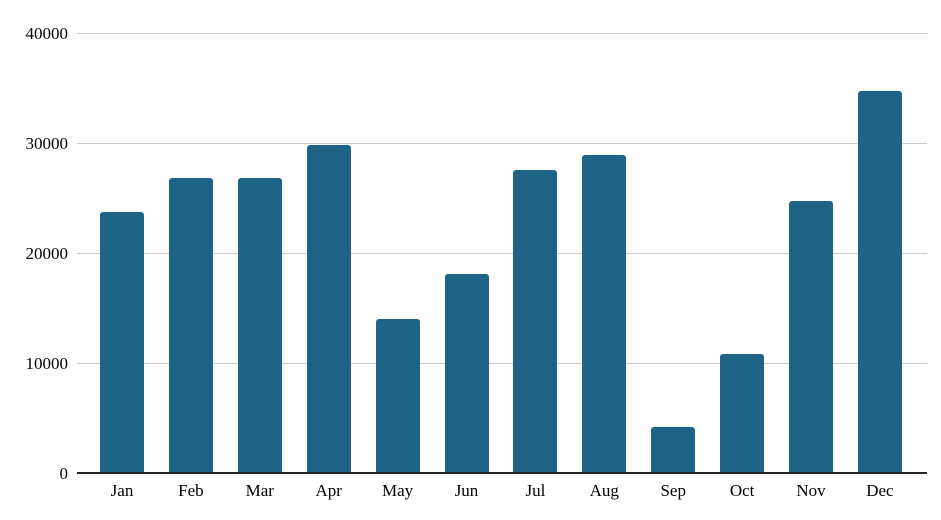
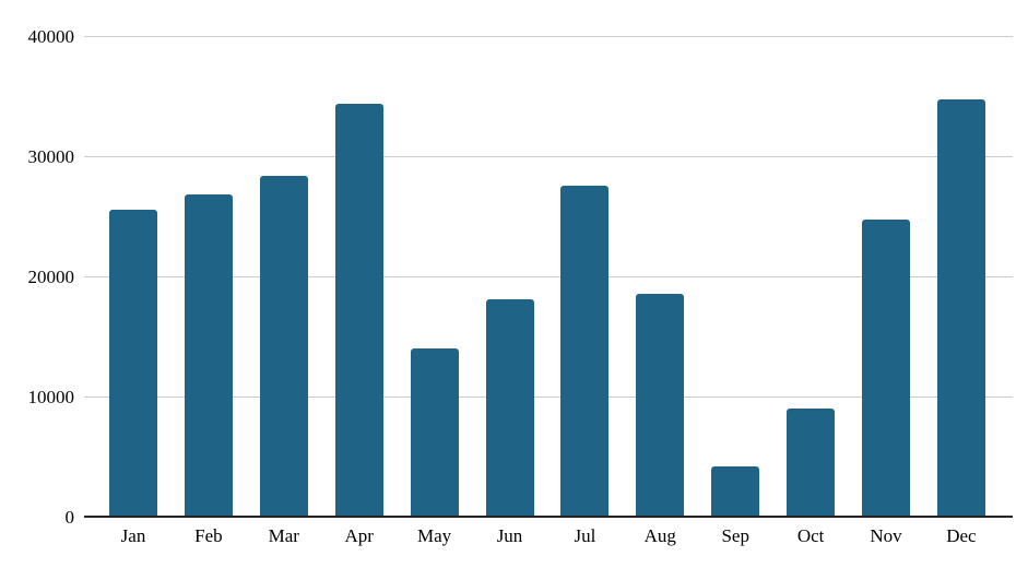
Jan: 23700 -> 25500
Mar: 26800 -> 28400
Apr: 29800 -> 34400
Aug: 28900 -> 18500
Oct: 10800 -> 9000
